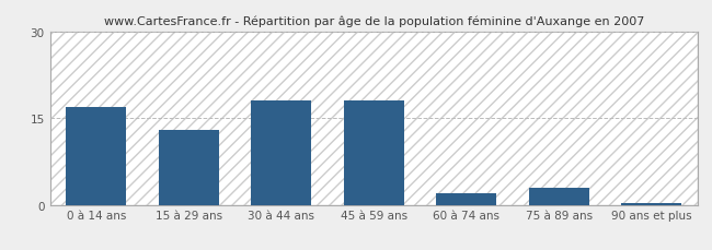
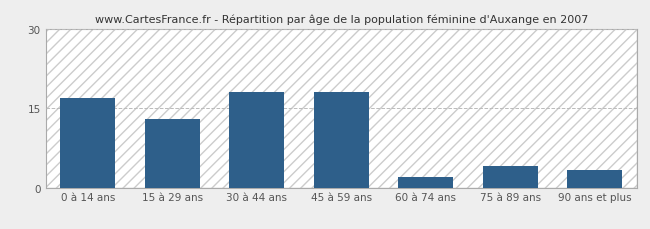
75 à 89 ans: 3.0 -> 4.0
90 ans et plus: 0.3 -> 3.4
